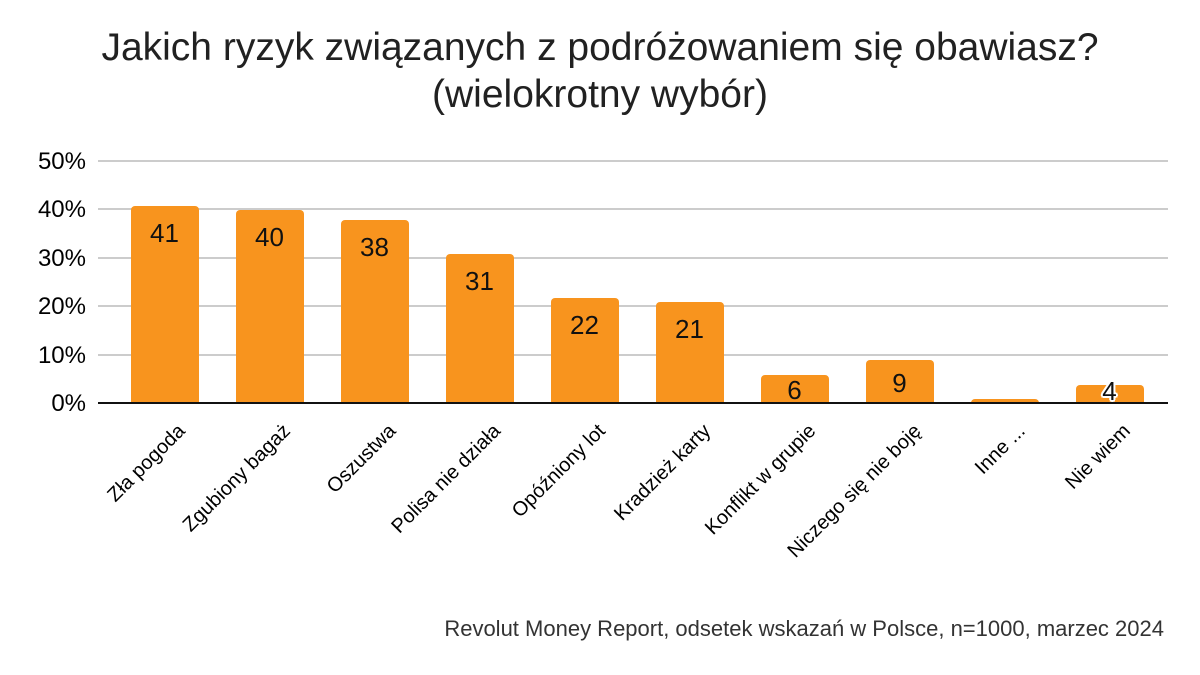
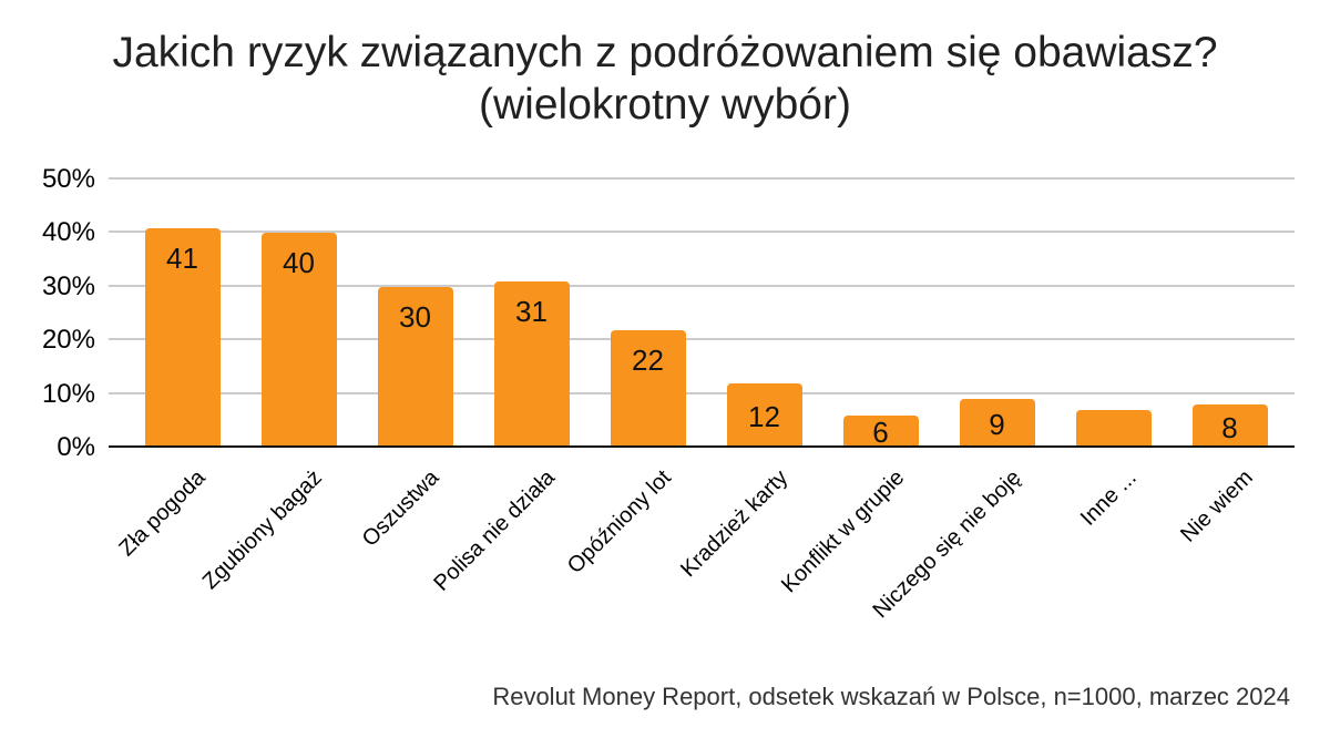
Oszustwa: 38 -> 30
Kradzież karty: 21 -> 12
Inne ...: 1% -> 7%
Nie wiem: 4 -> 8
